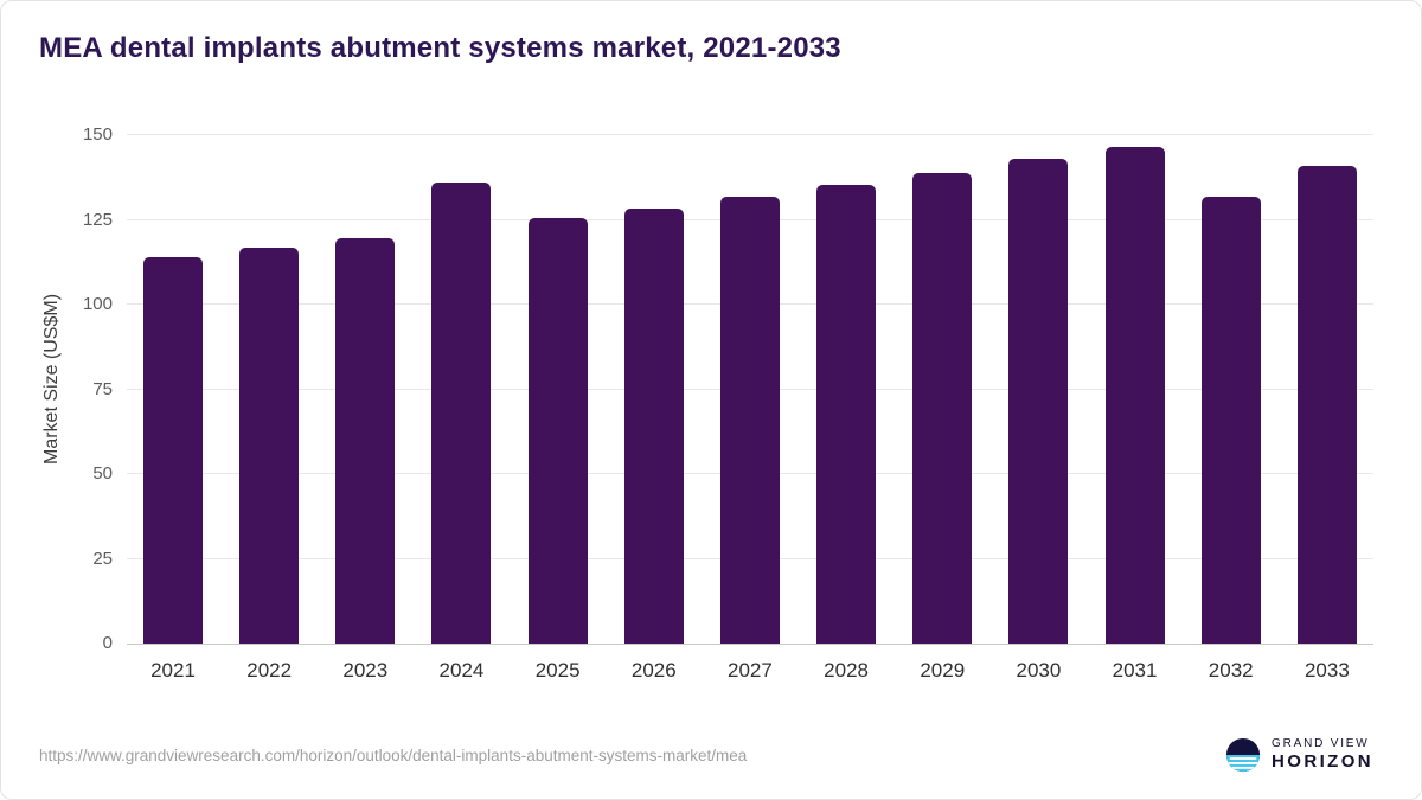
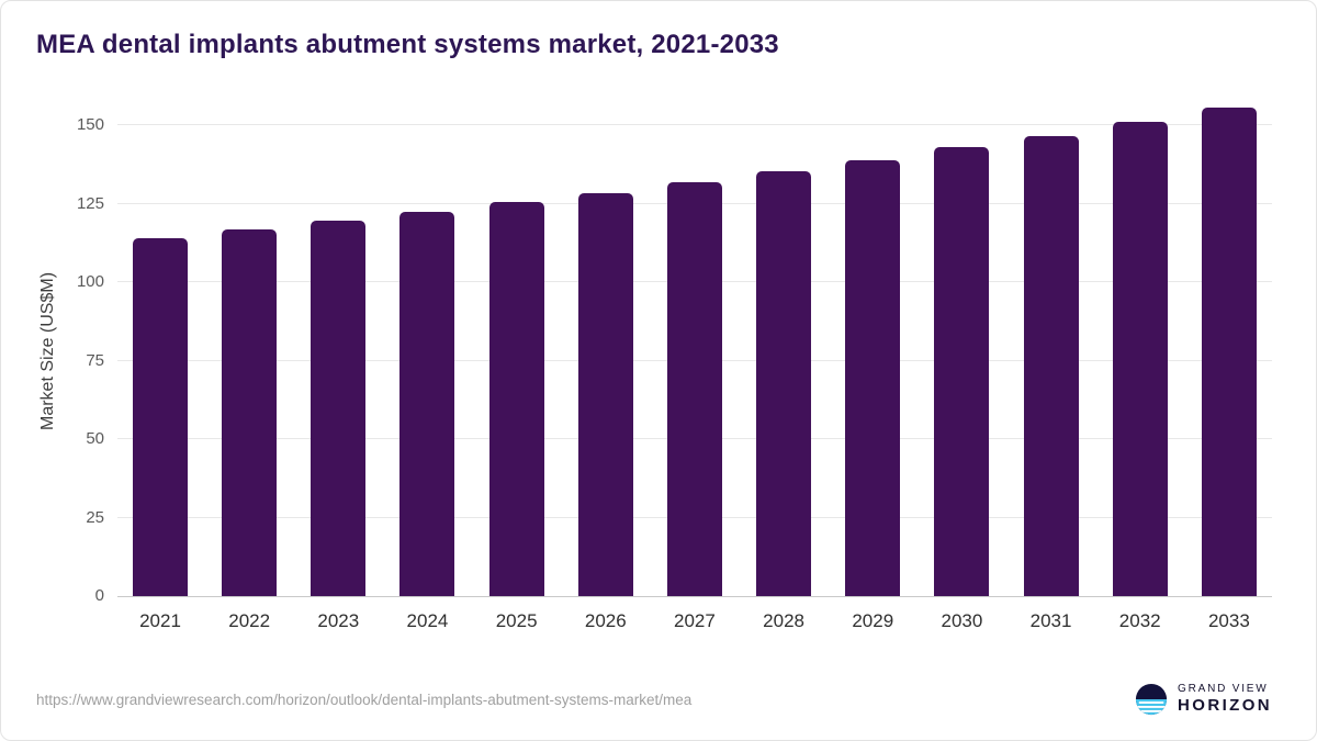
2024: 136 -> 122
2032: 132 -> 151
2033: 141 -> 156
